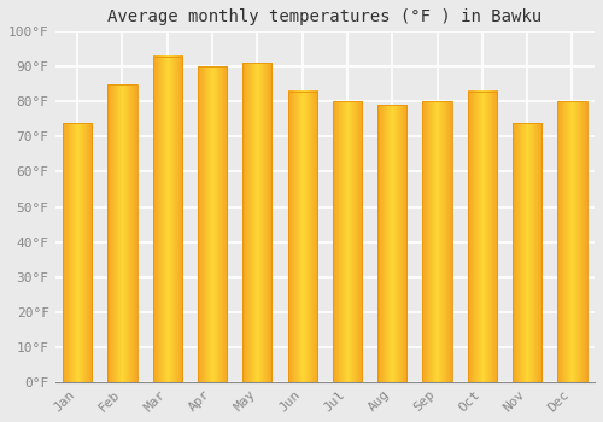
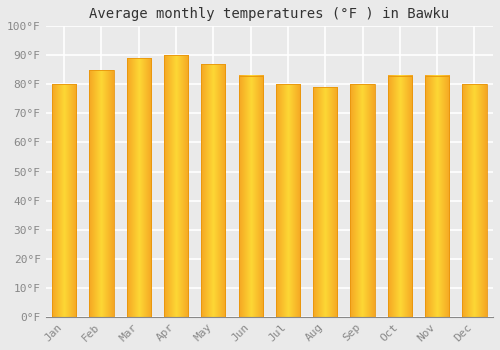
Jan: 74°F -> 80°F
Mar: 93°F -> 89°F
May: 91°F -> 87°F
Nov: 74°F -> 83°F
